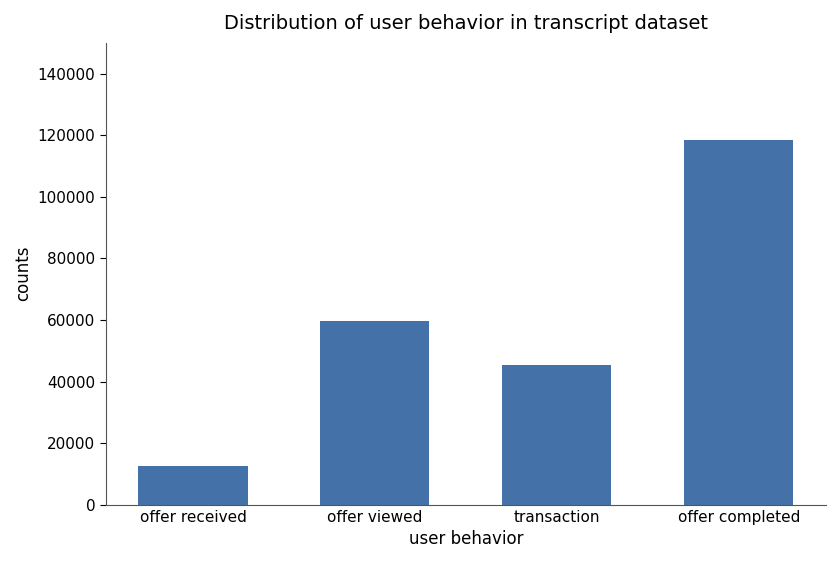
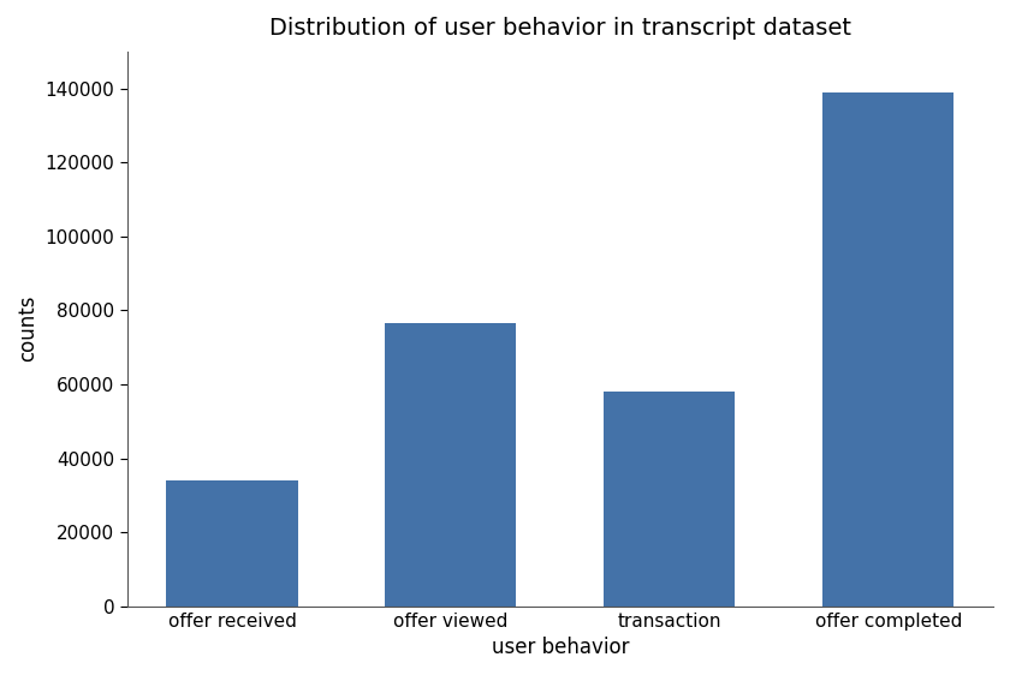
offer received: 12500 -> 34000
offer viewed: 59500 -> 76500
transaction: 45500 -> 58000
offer completed: 118500 -> 138800
